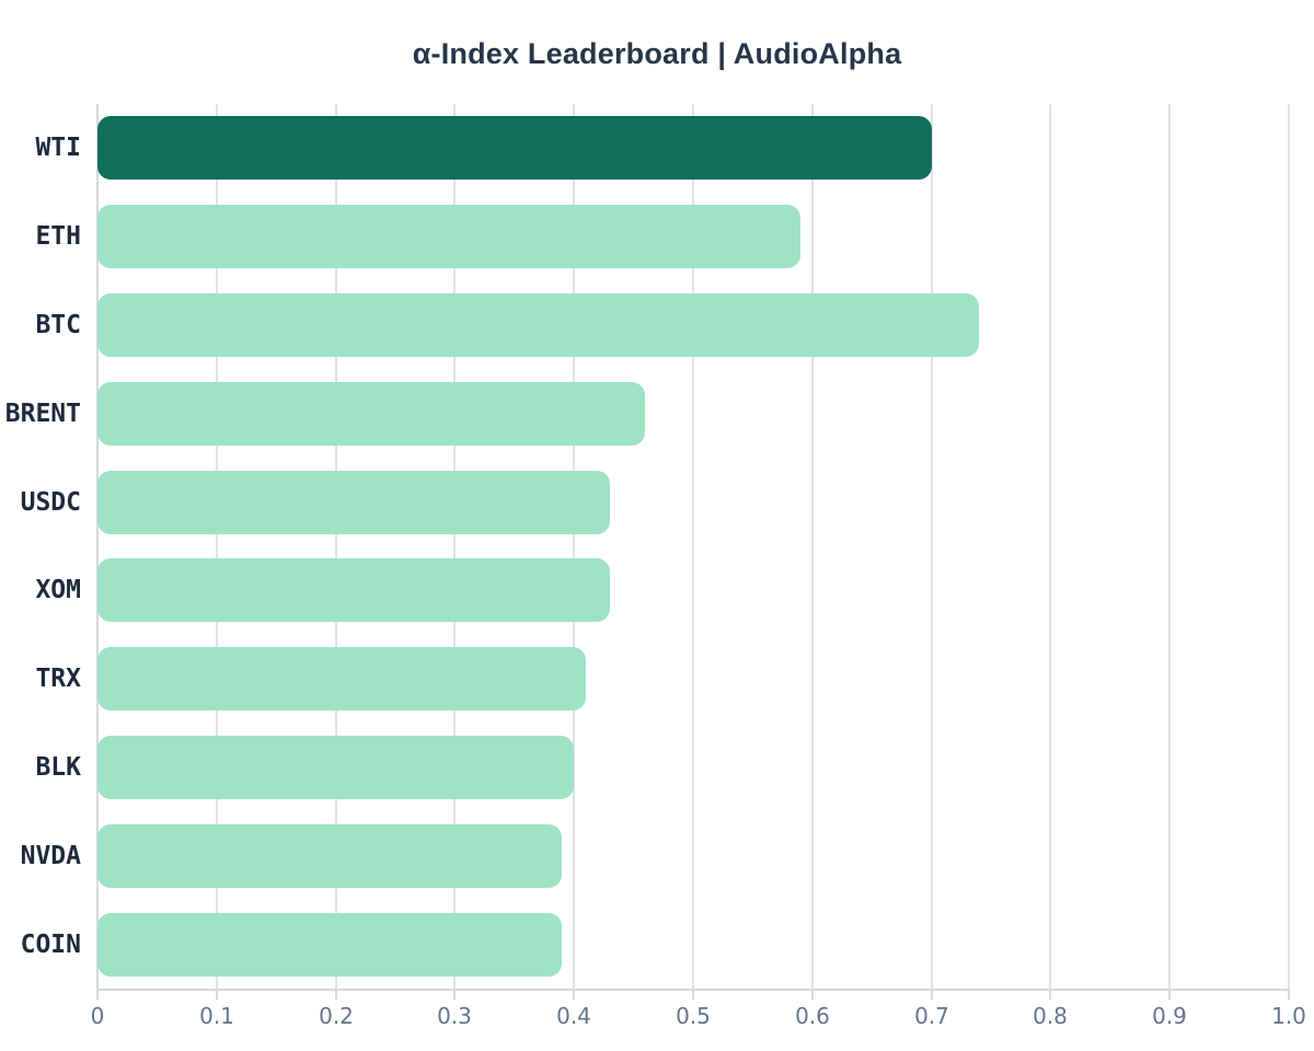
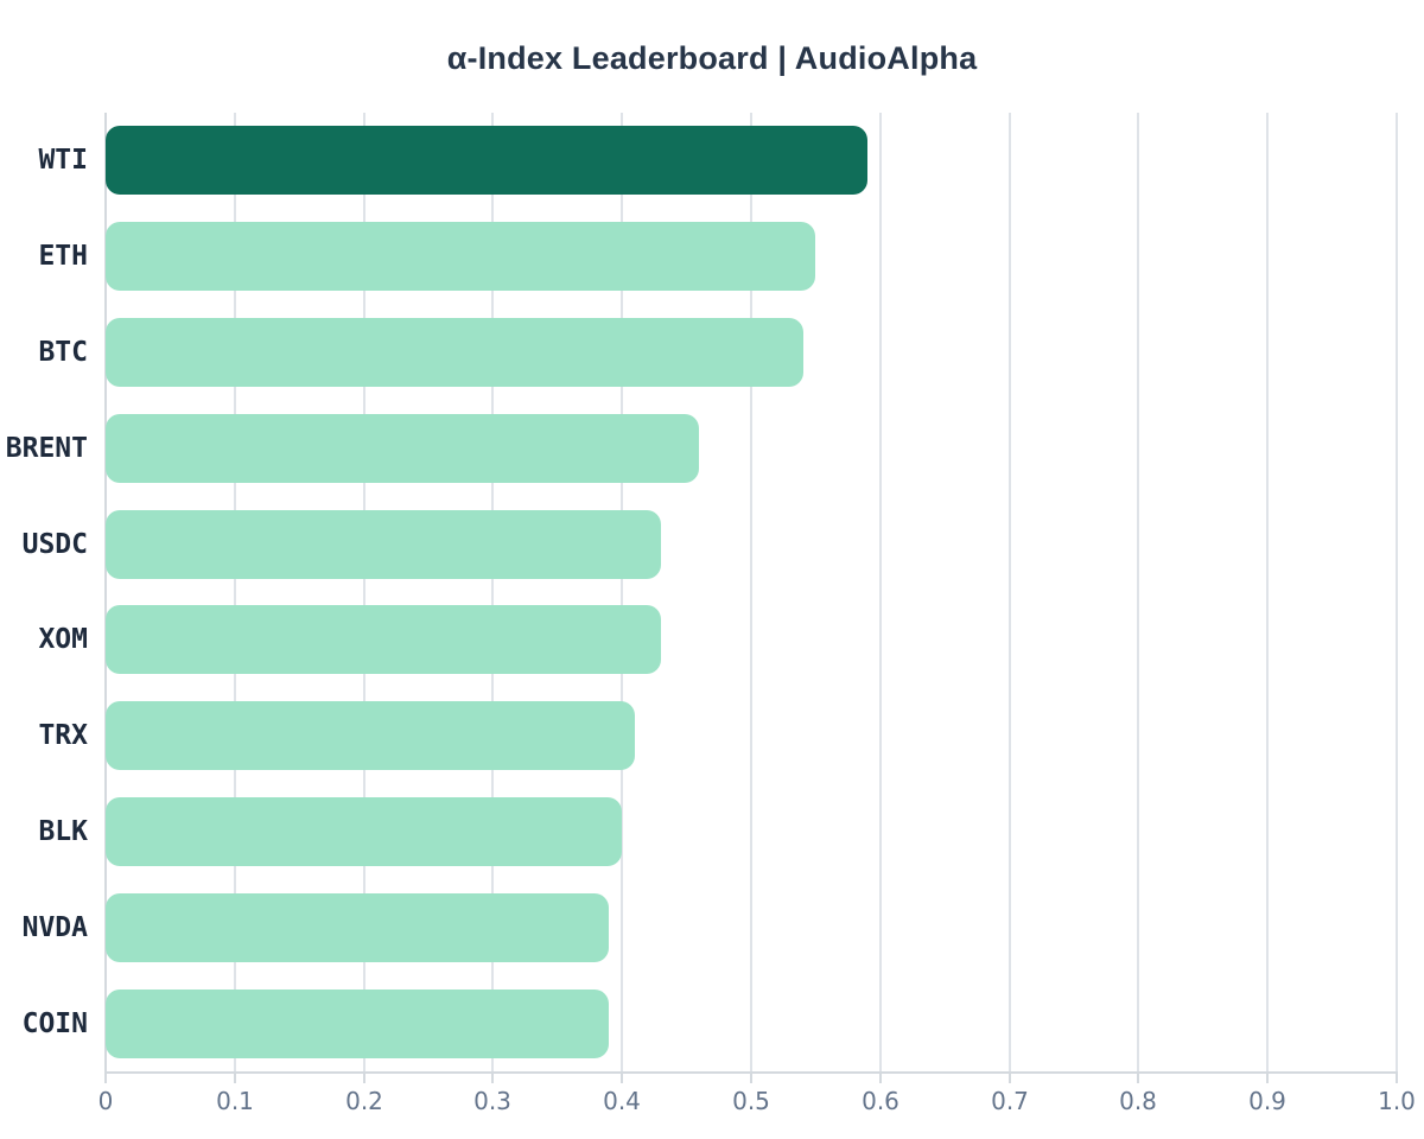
WTI: 0.70 -> 0.59
ETH: 0.59 -> 0.55
BTC: 0.74 -> 0.54
